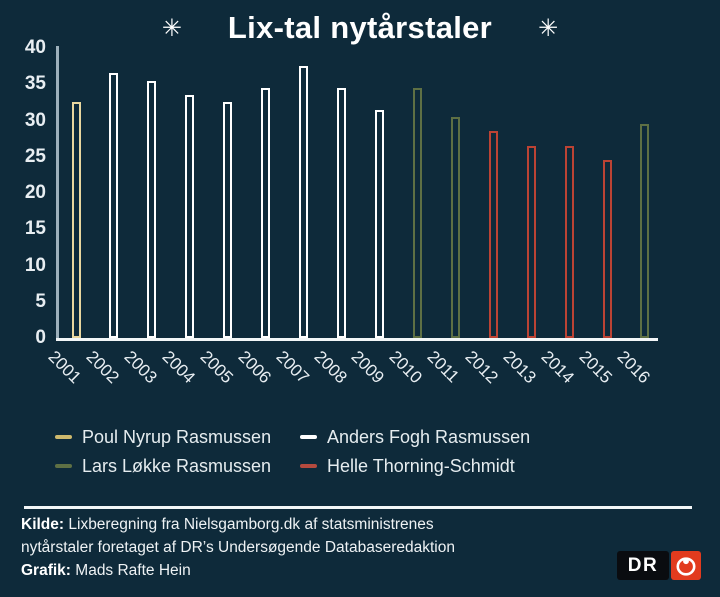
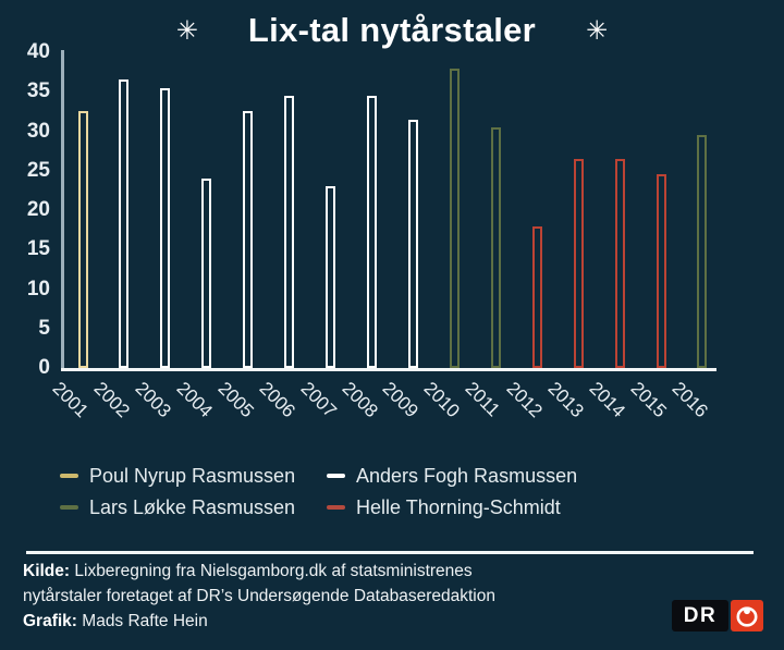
2004: 34 -> 24
2007: 38 -> 23
2010: 34 -> 38
2012: 28 -> 18
